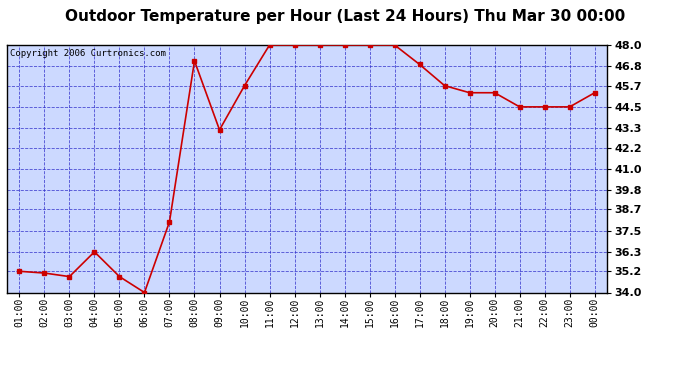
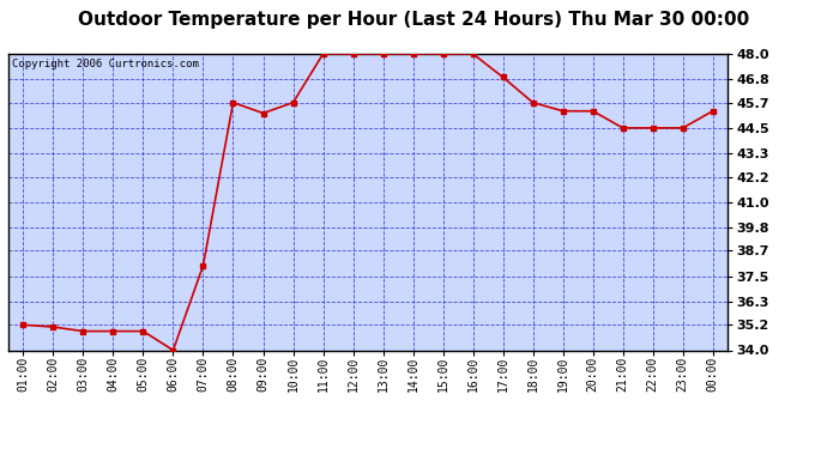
04:00: 36.3 -> 34.9
08:00: 47.1 -> 45.7
09:00: 43.2 -> 45.2
